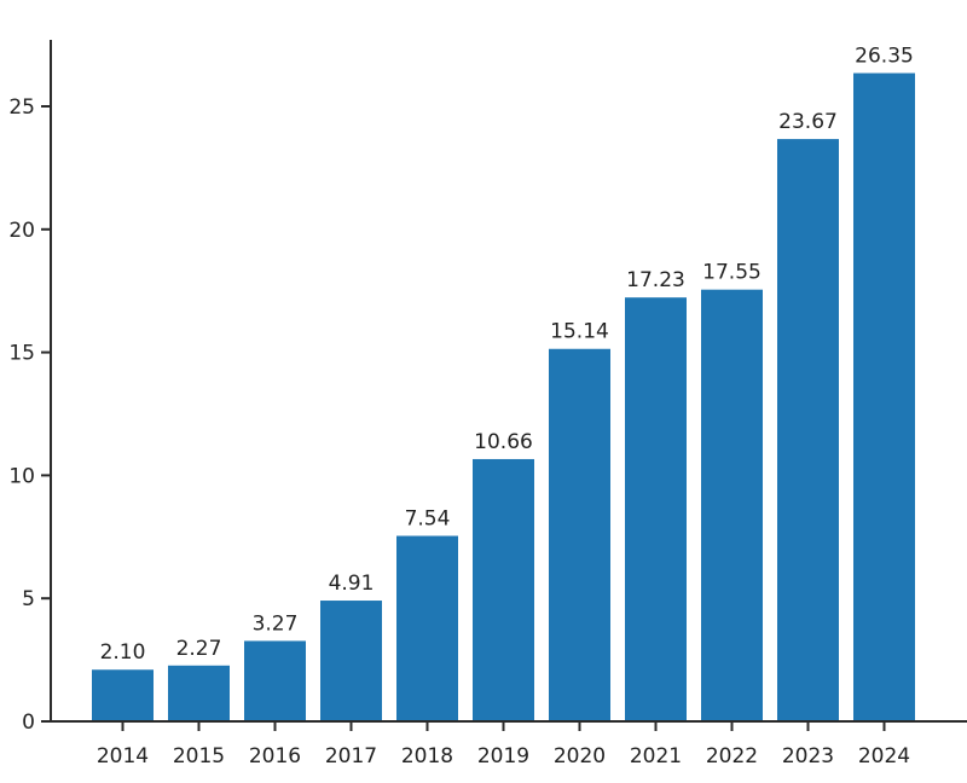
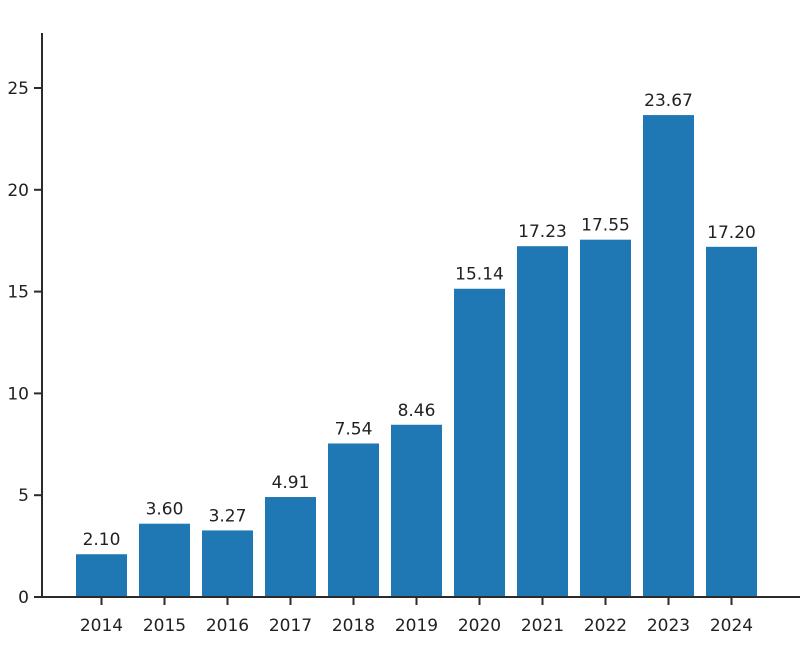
2015: 2.27 -> 3.60
2019: 10.66 -> 8.46
2024: 26.35 -> 17.20
